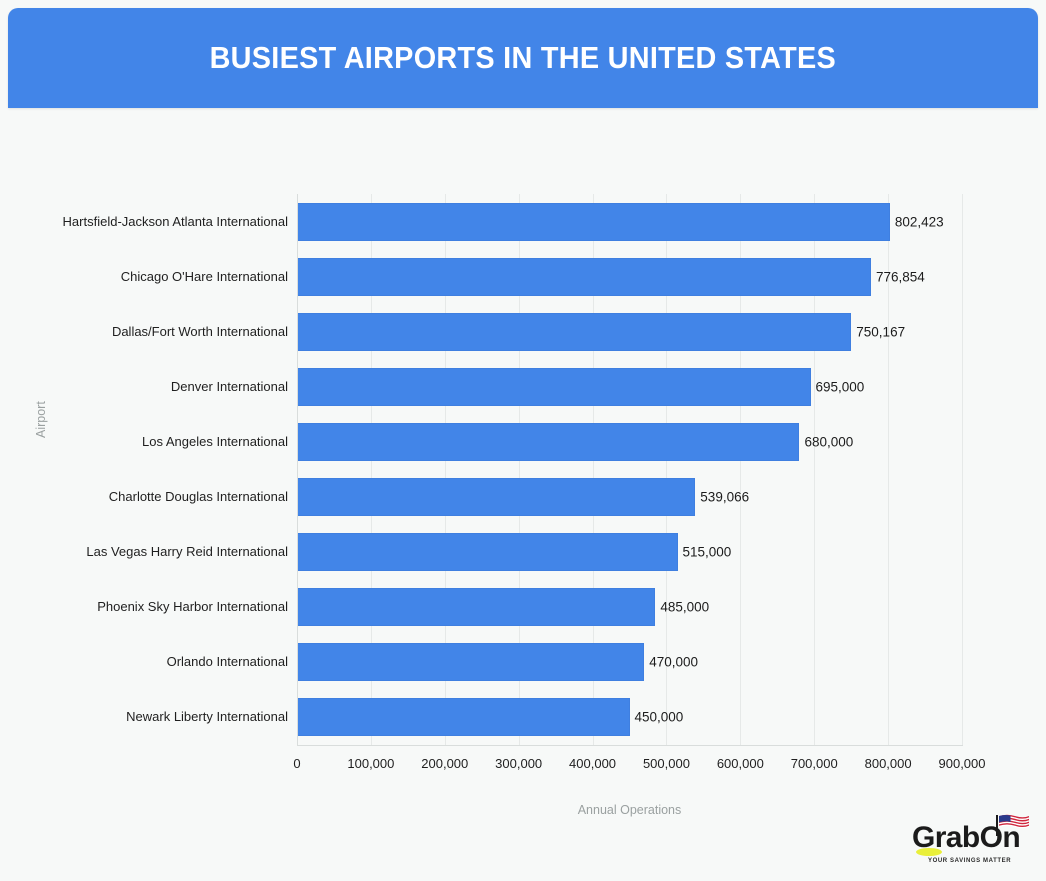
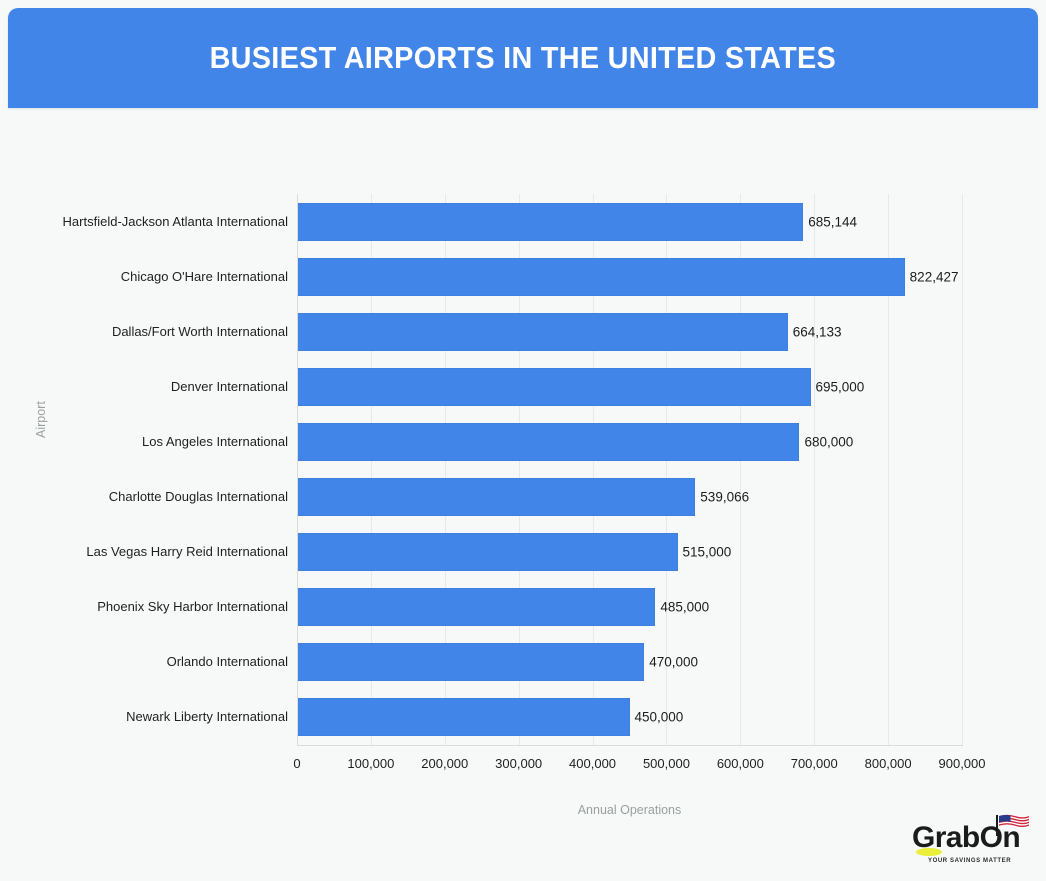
Hartsfield-Jackson Atlanta International: 802,423 -> 685,144
Chicago O'Hare International: 776,854 -> 822,427
Dallas/Fort Worth International: 750,167 -> 664,133
